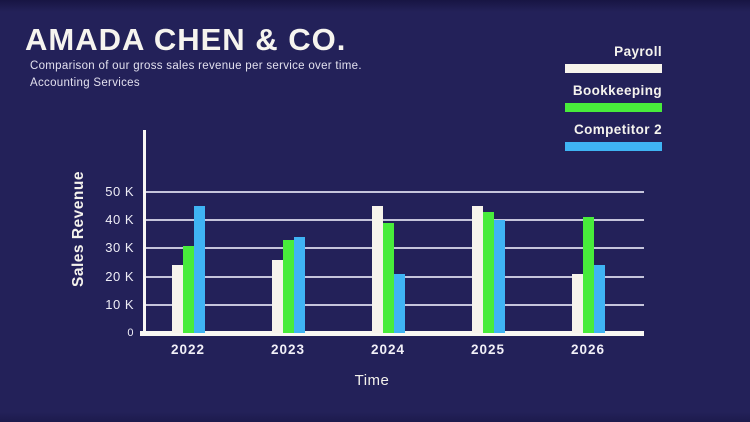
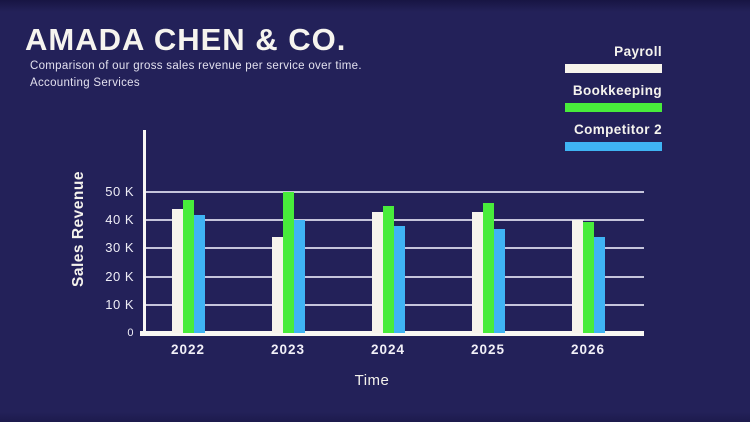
Payroll/2022: 24K -> 44K
Bookkeeping/2022: 31K -> 47K
Competitor 2/2022: 45K -> 42K
Payroll/2023: 26K -> 34K
Bookkeeping/2023: 33K -> 50K
Competitor 2/2023: 34K -> 40K
Payroll/2024: 45K -> 43K
Bookkeeping/2024: 39K -> 45K
Competitor 2/2024: 21K -> 38K
Payroll/2025: 45K -> 43K
Bookkeeping/2025: 43K -> 46K
Competitor 2/2025: 40K -> 37K
Payroll/2026: 21K -> 40K
Bookkeeping/2026: 41K -> 40K
Competitor 2/2026: 24K -> 34K
